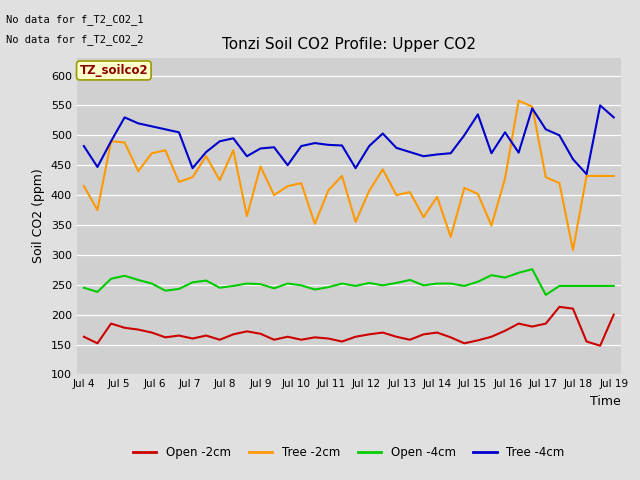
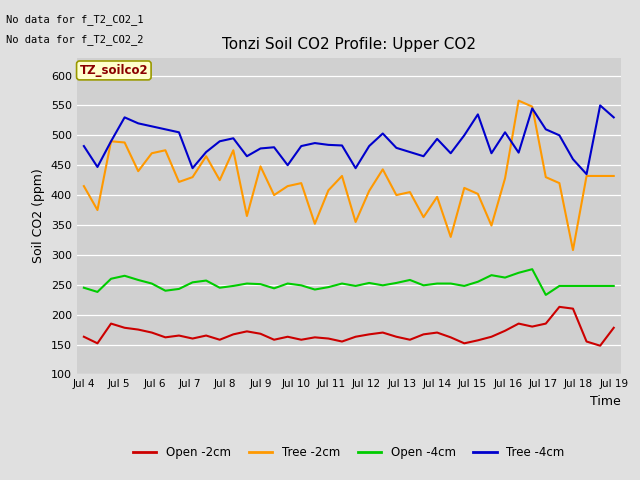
Tree -4cm/Jul 14: 468 -> 494
Open -2cm/Jul 19: 200 -> 178
